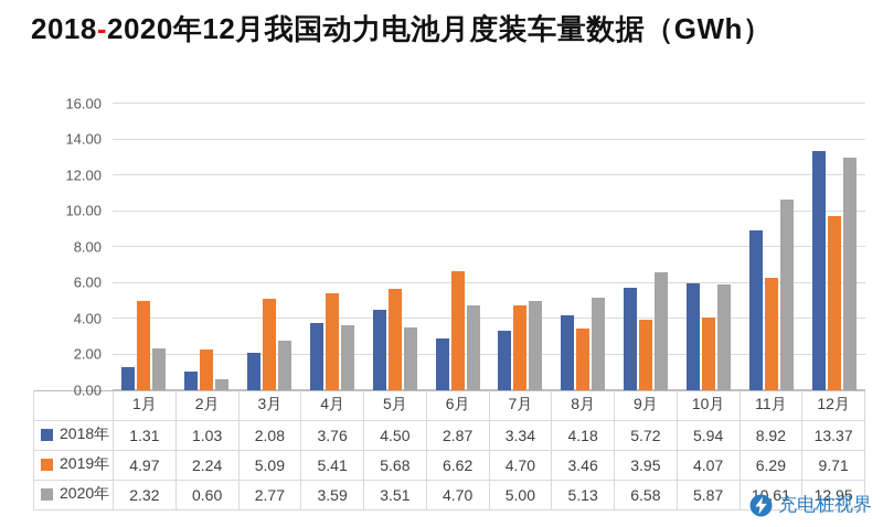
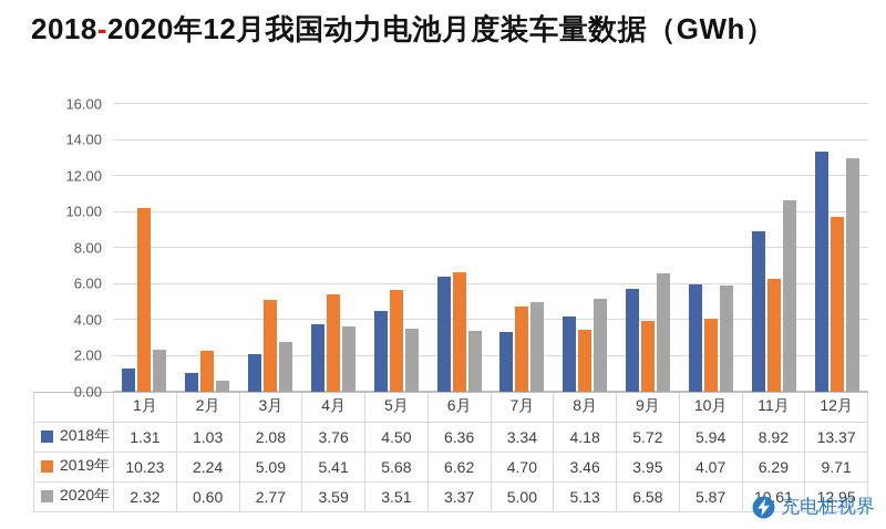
2019年/1月: 4.97 -> 10.23
2018年/6月: 2.87 -> 6.36
2020年/6月: 4.70 -> 3.37
